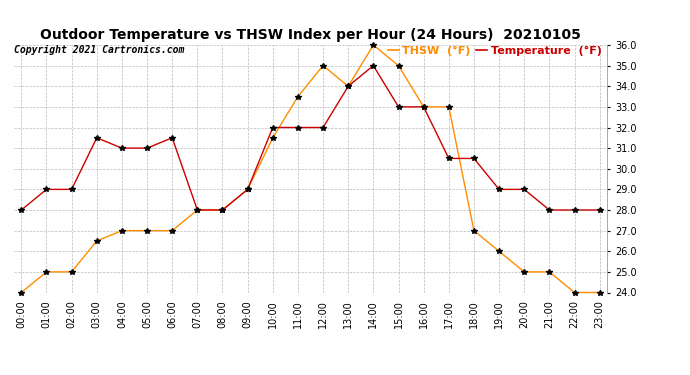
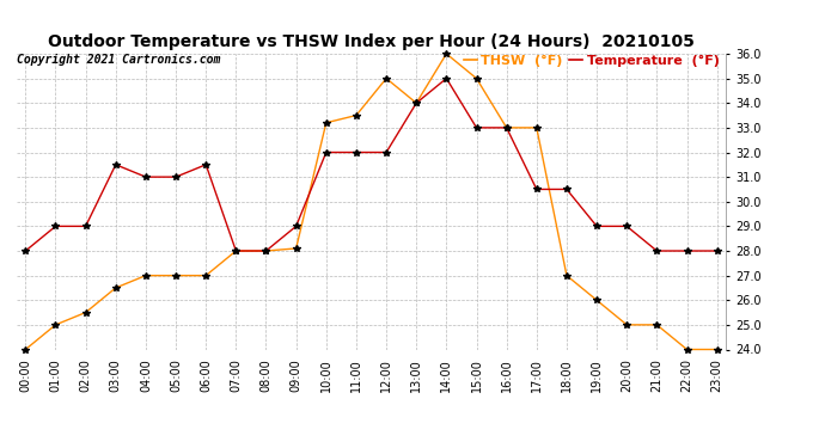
THSW (°F)/02:00: 25.0 -> 25.5
THSW (°F)/09:00: 29.0 -> 28.1
THSW (°F)/10:00: 31.5 -> 33.2
